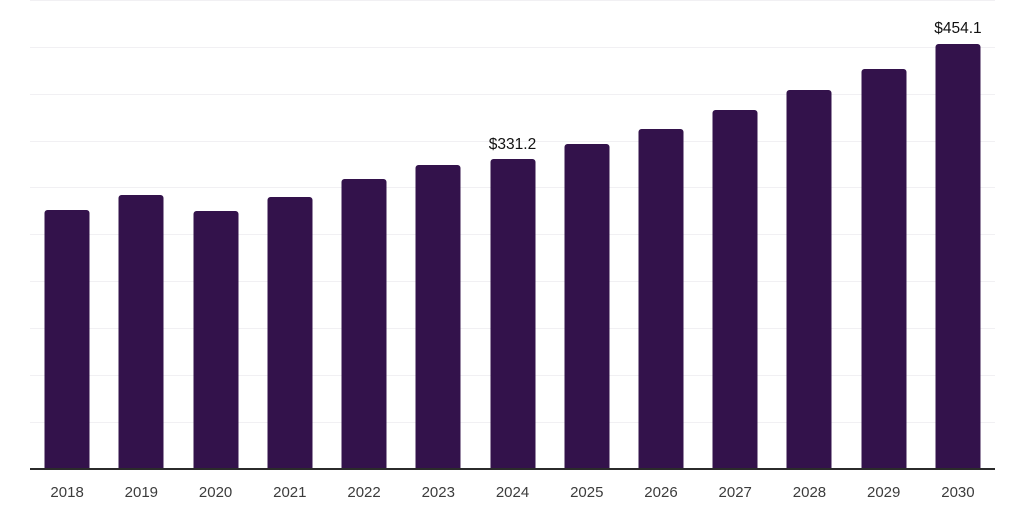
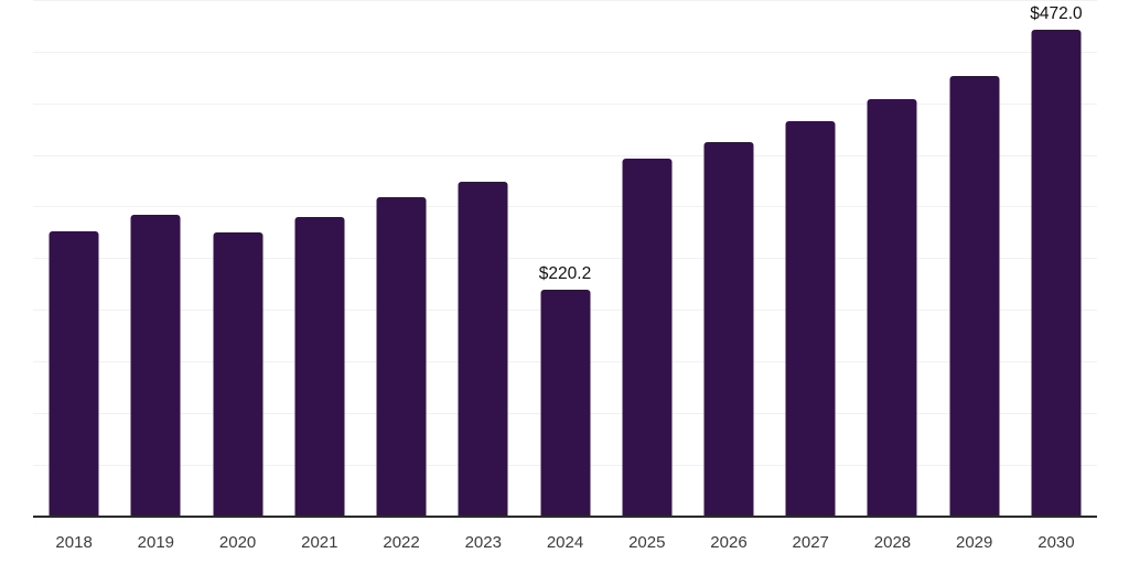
2024: $331.2 -> $220.2
2030: $454.1 -> $472.0
